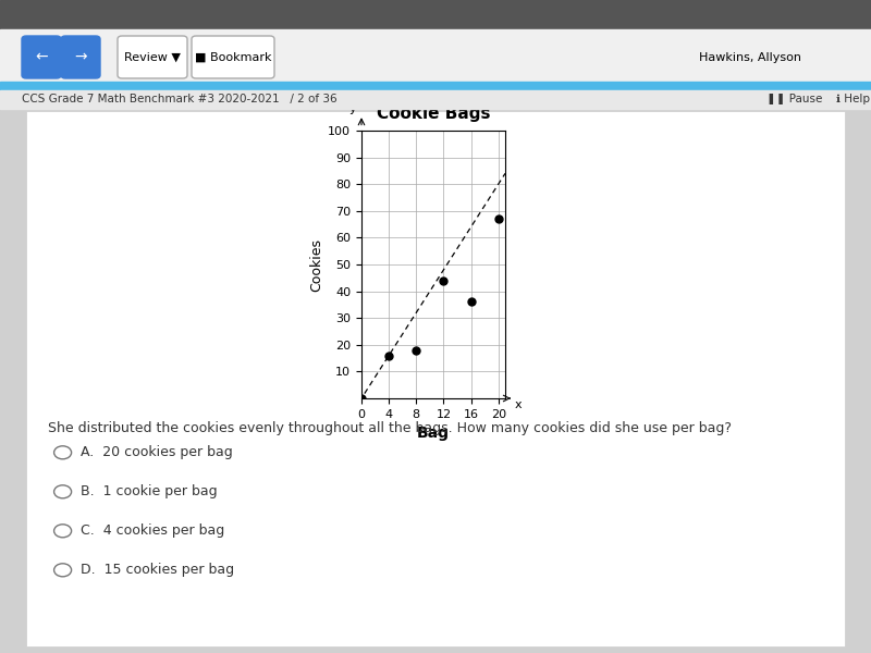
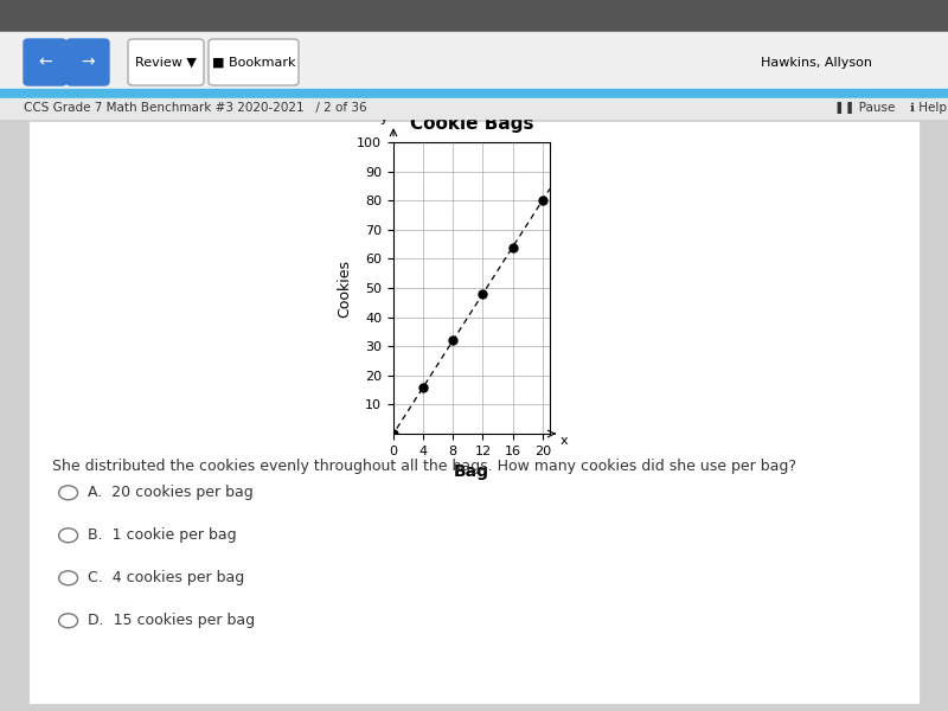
8: 18 -> 32
12: 44 -> 48
16: 36 -> 64
20: 67 -> 80
